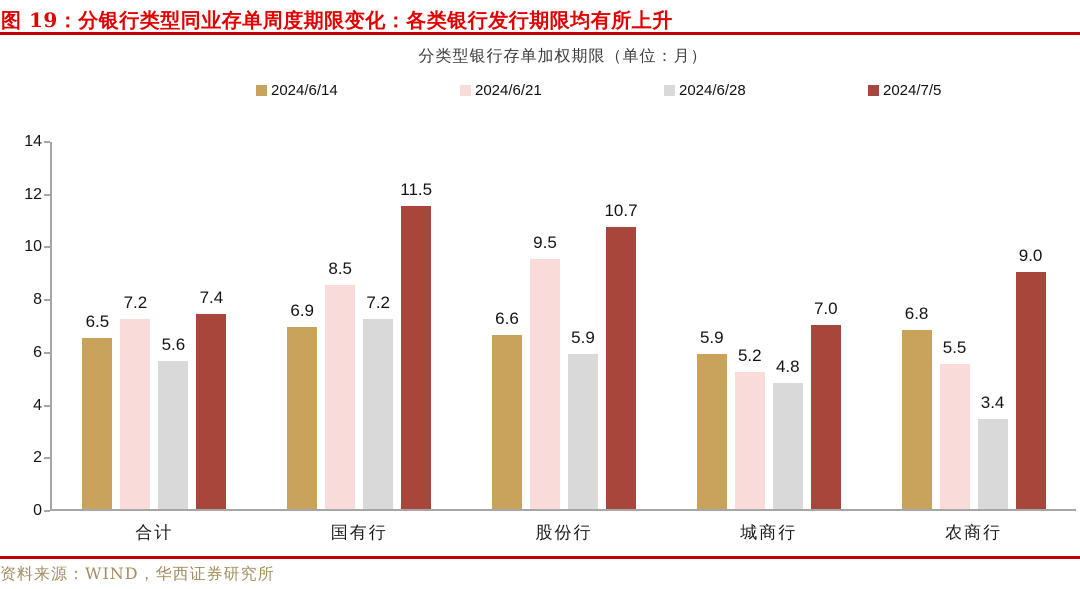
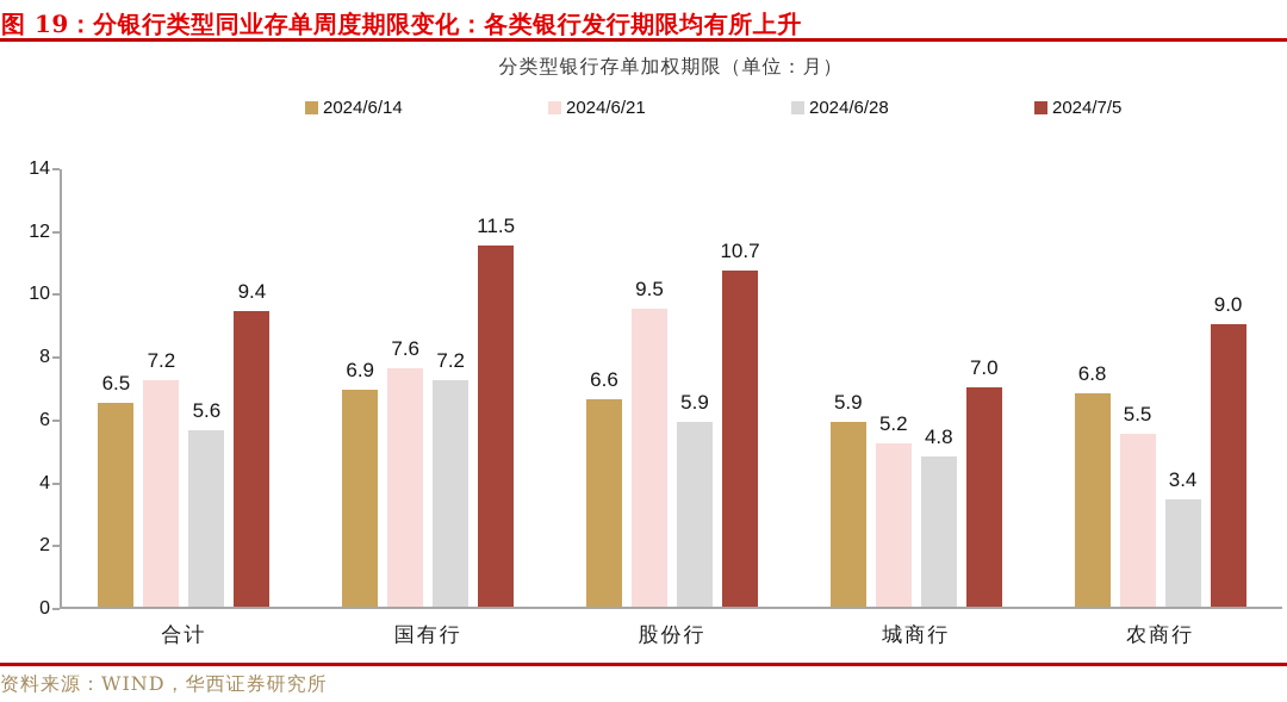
2024/7/5/合计: 7.4 -> 9.4
2024/6/21/国有行: 8.5 -> 7.6
